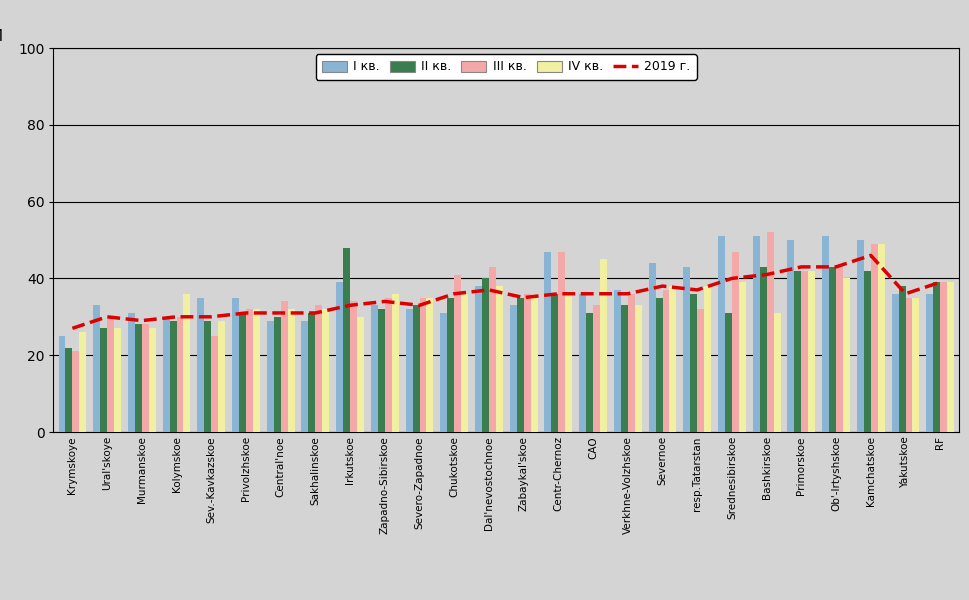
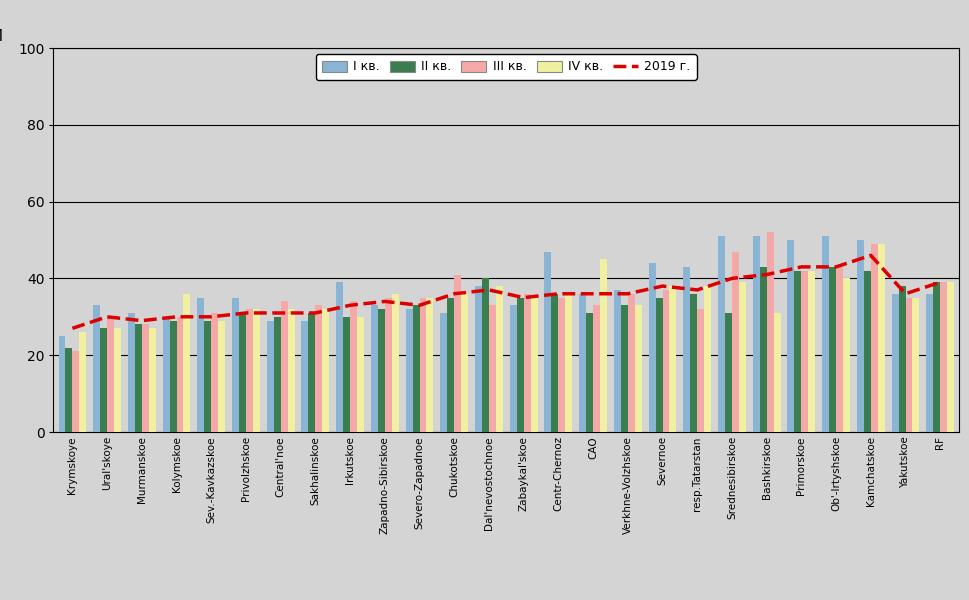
III кв./Sev.-Kavkazskoe: 25 -> 31
II кв./Irkutskoe: 48 -> 30
III кв./Dal'nevostochnoe: 43 -> 33
III кв./Centr-Chernoz: 47 -> 35
